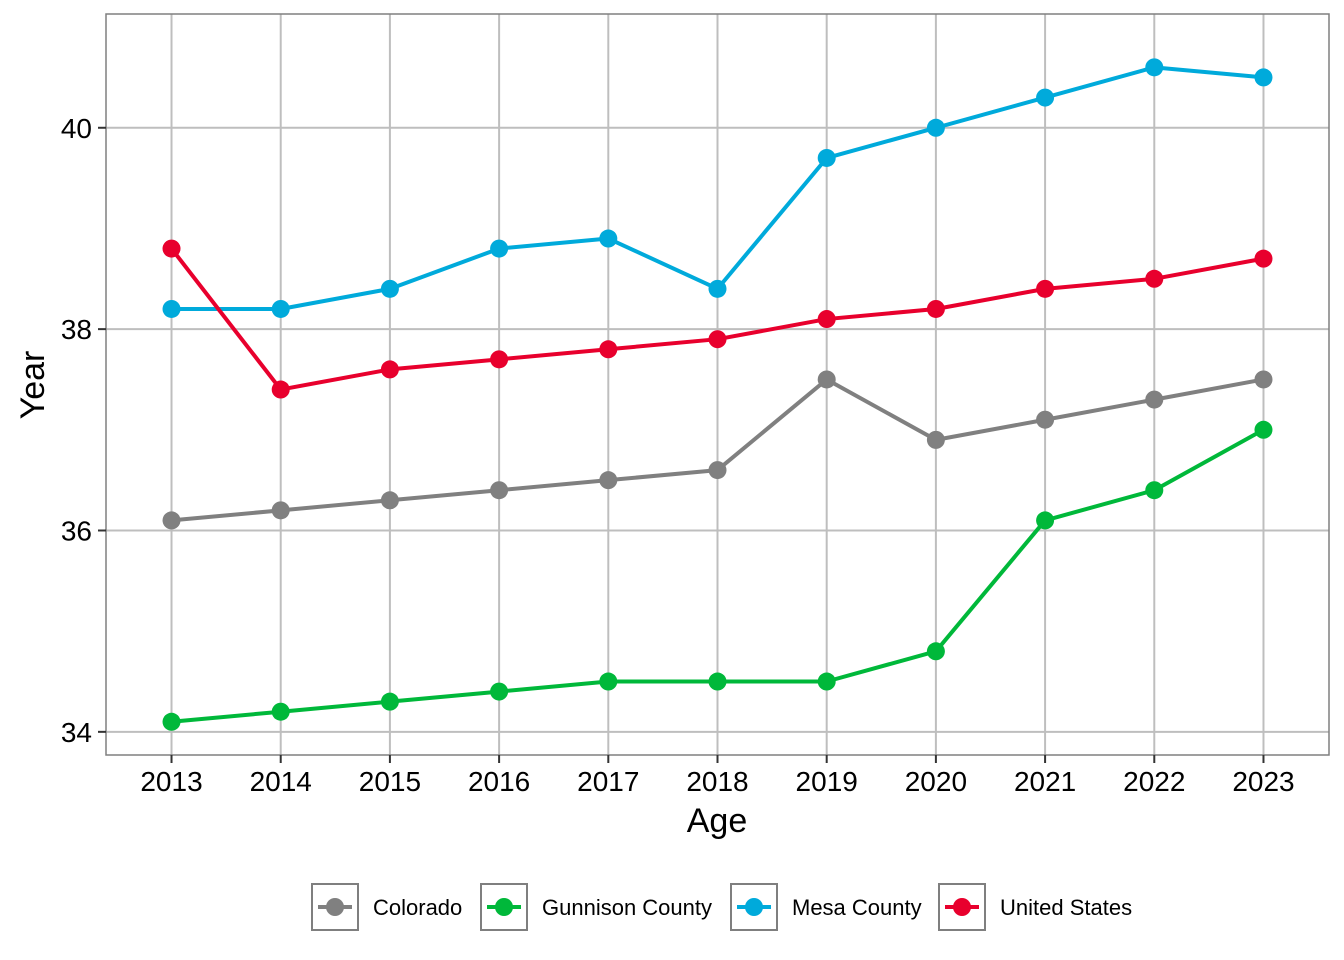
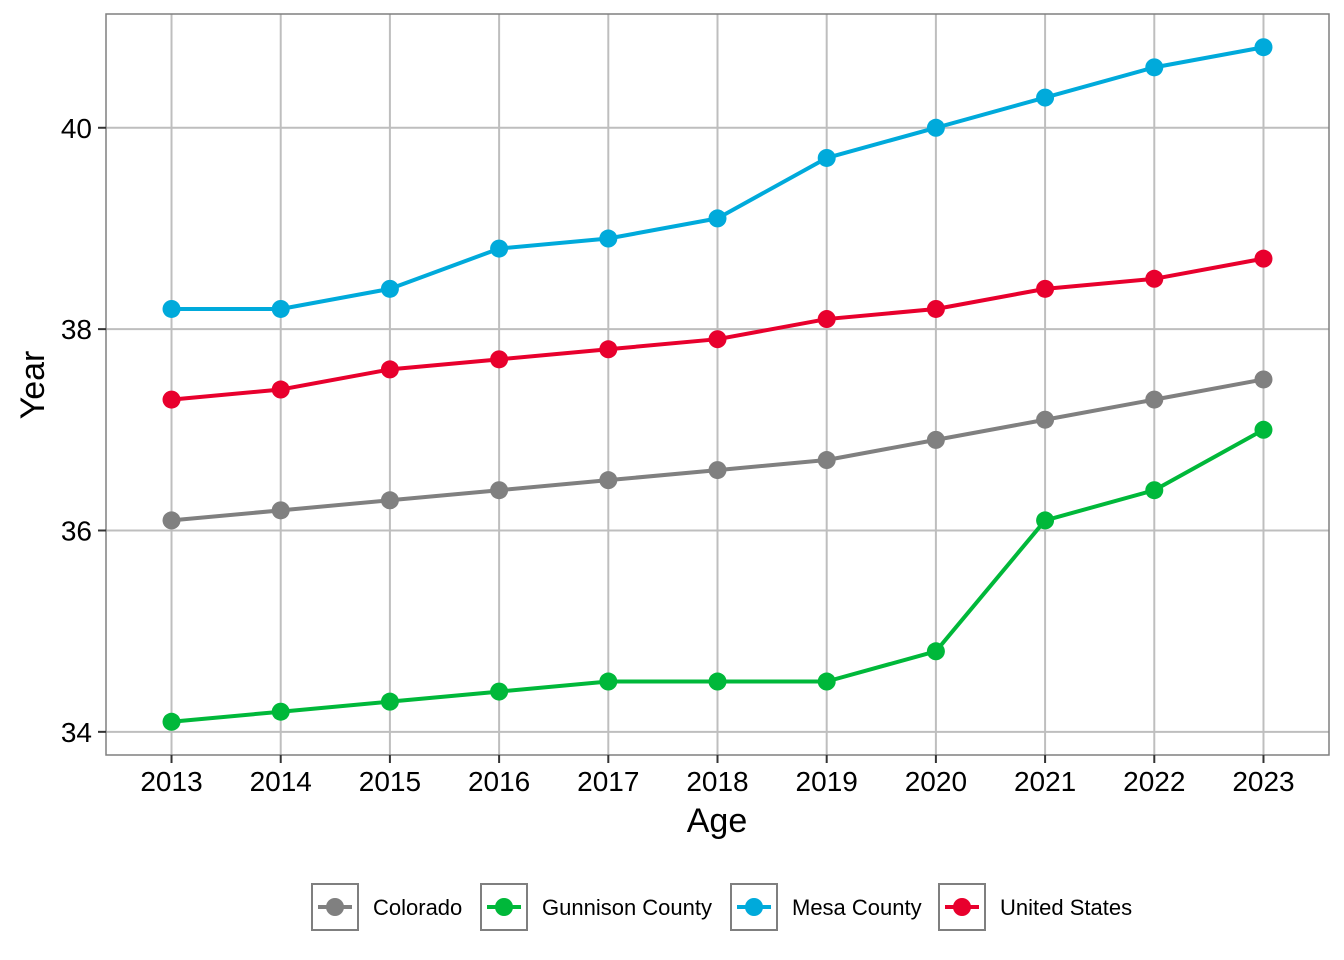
United States/2013: 38.8 -> 37.3
Mesa County/2018: 38.4 -> 39.1
Colorado/2019: 37.5 -> 36.7
Mesa County/2023: 40.5 -> 40.8
